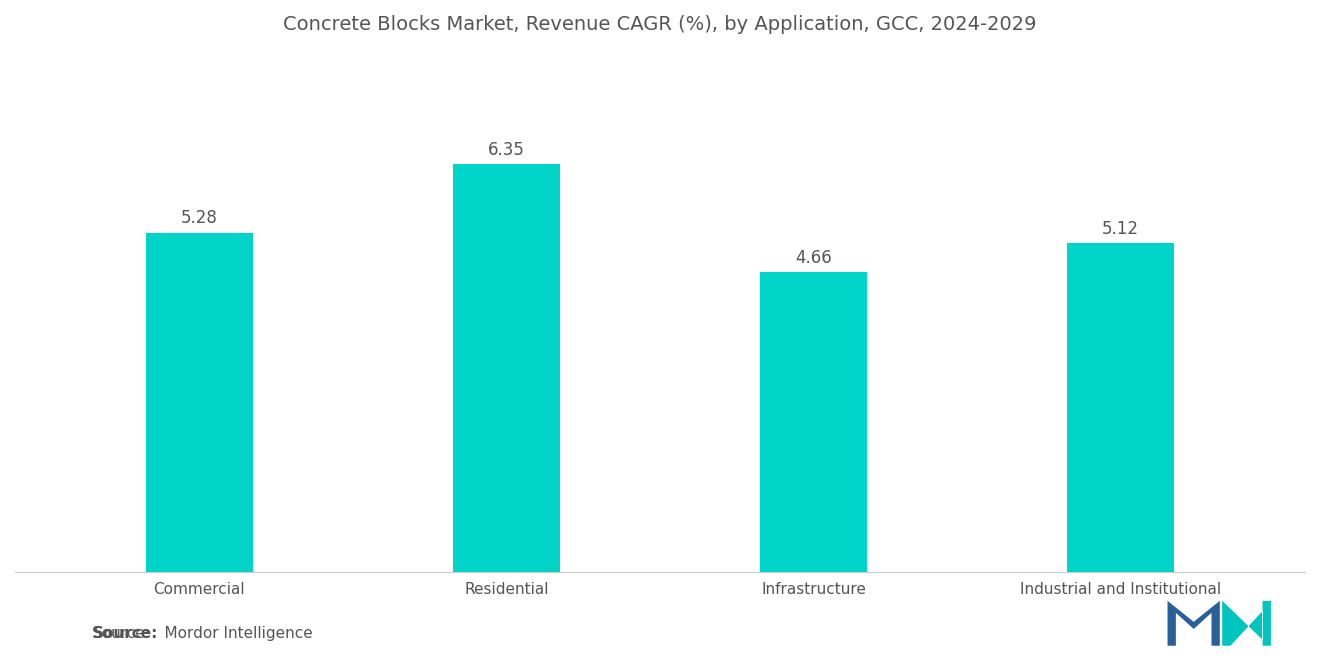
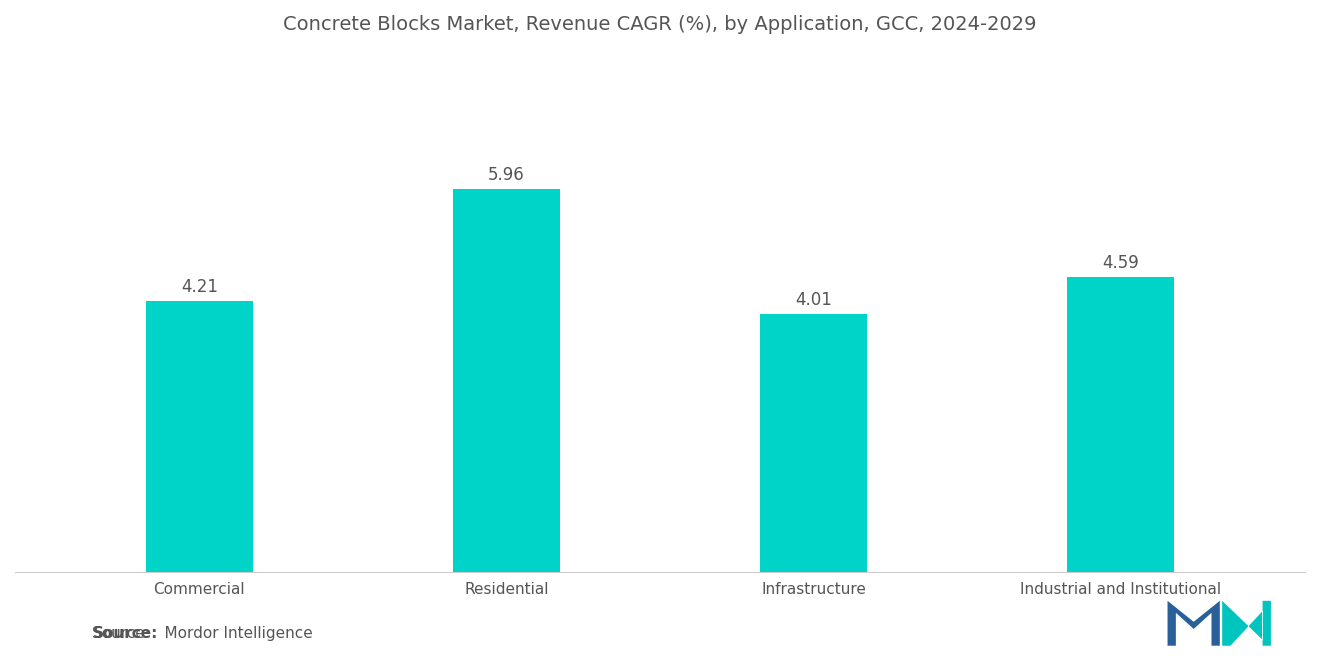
Commercial: 5.28 -> 4.21
Residential: 6.35 -> 5.96
Infrastructure: 4.66 -> 4.01
Industrial and Institutional: 5.12 -> 4.59
